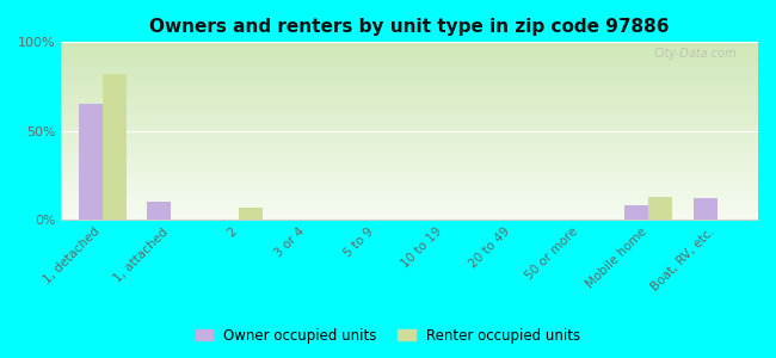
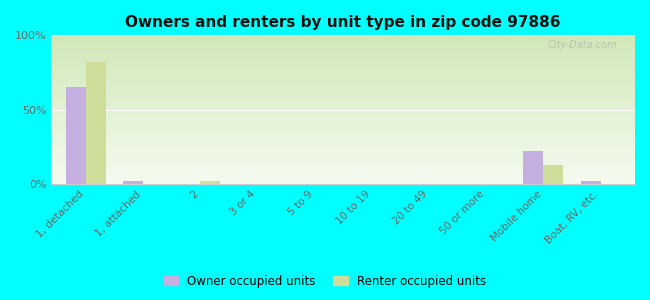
Owner occupied units/1, attached: 10% -> 2%
Renter occupied units/2: 7% -> 2%
Owner occupied units/Mobile home: 8% -> 22%
Owner occupied units/Boat, RV, etc.: 12% -> 2%
